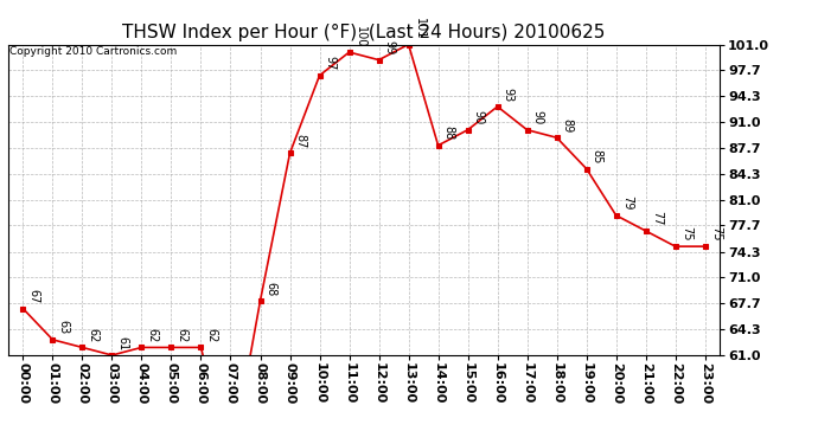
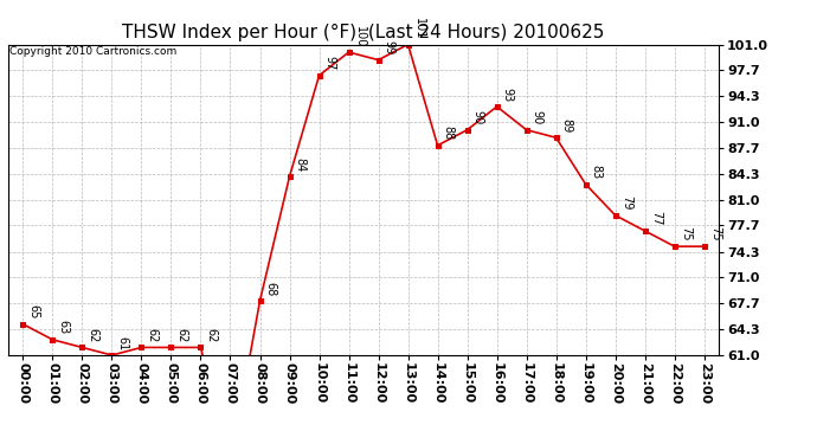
00:00: 67 -> 65
09:00: 87 -> 84
19:00: 85 -> 83
